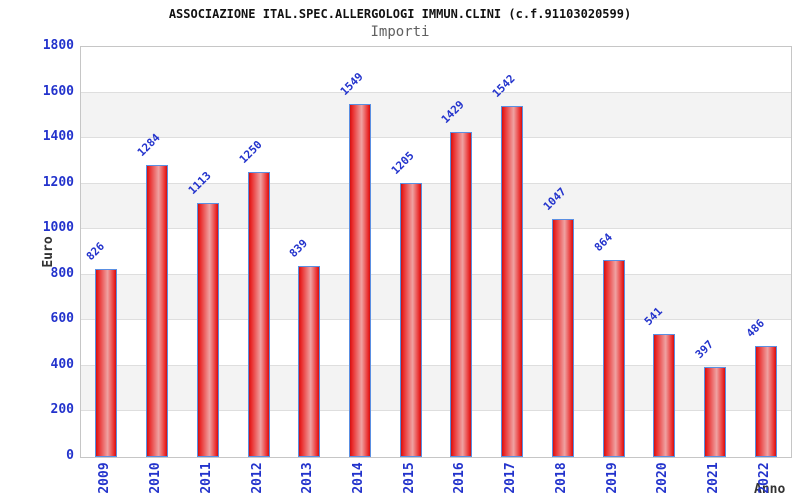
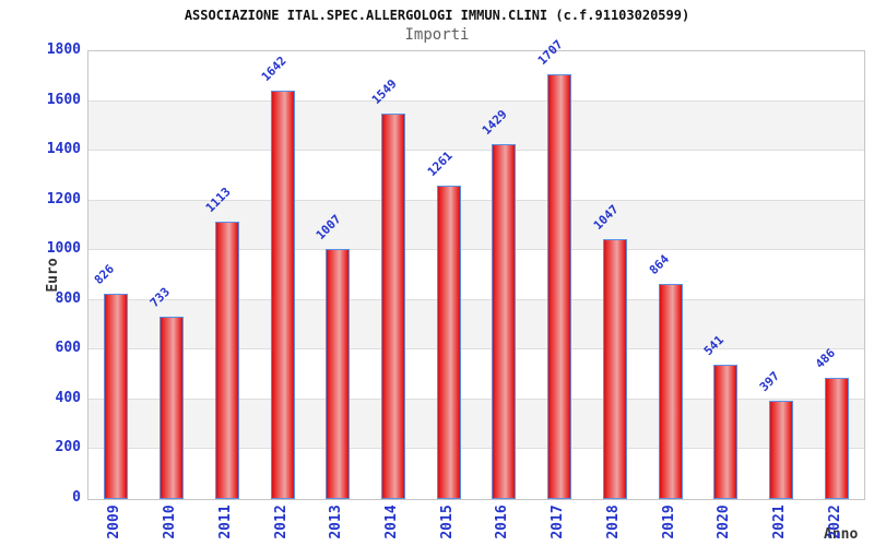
2010: 1284 -> 733
2012: 1250 -> 1642
2013: 839 -> 1007
2015: 1205 -> 1261
2017: 1542 -> 1707
